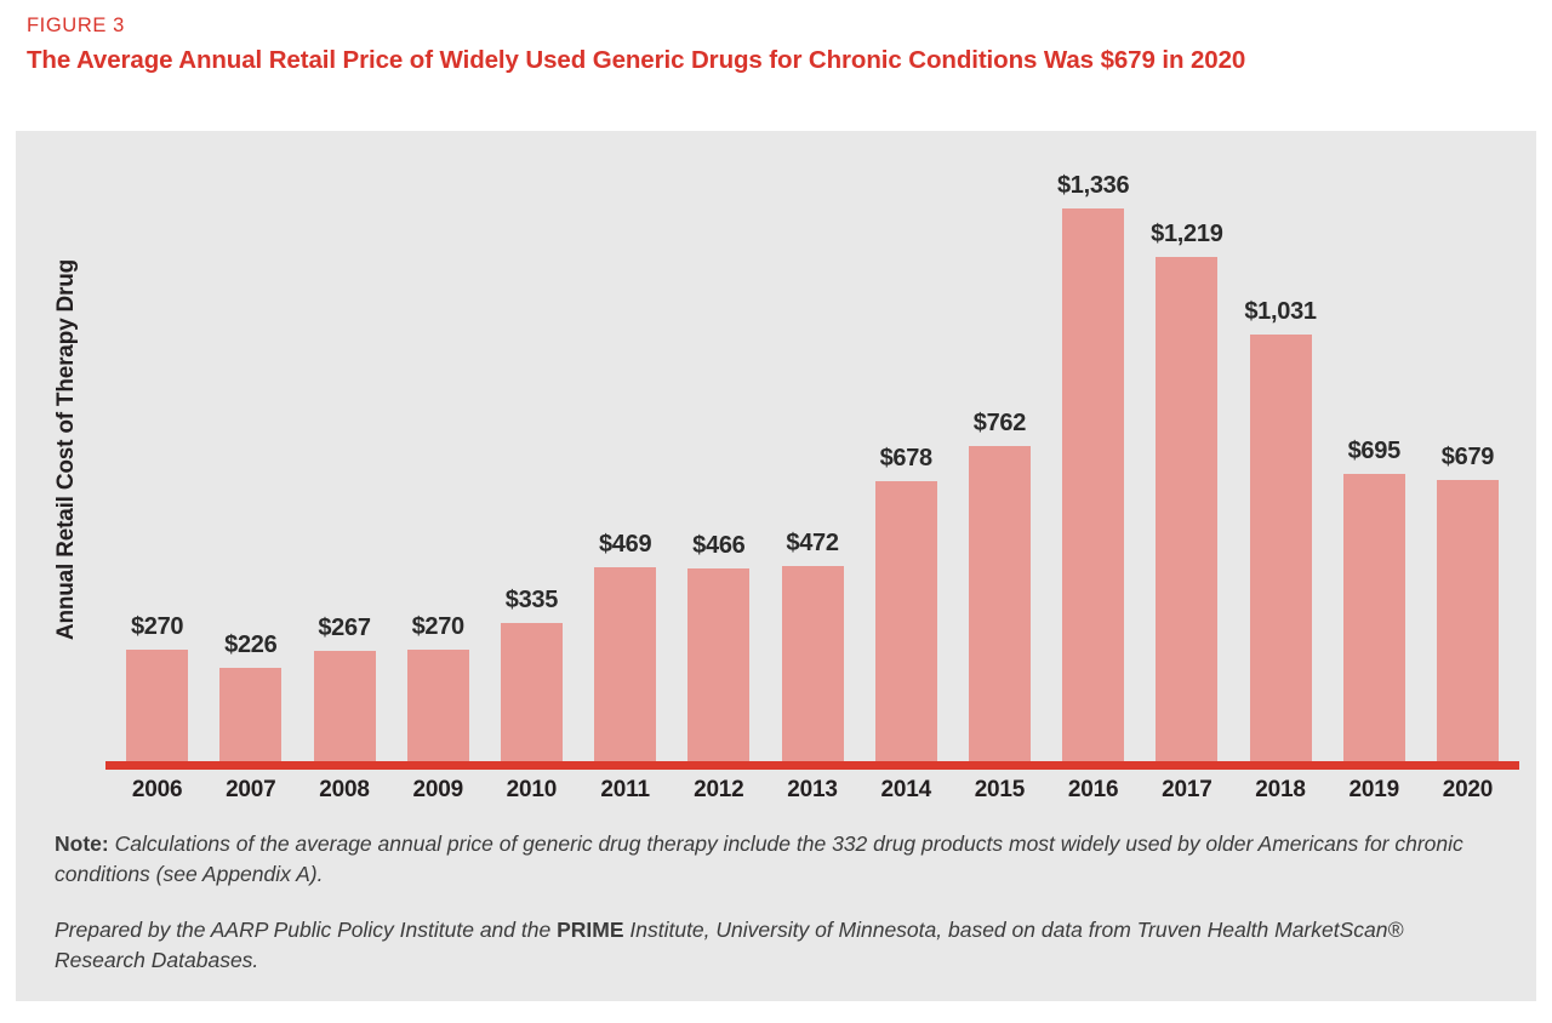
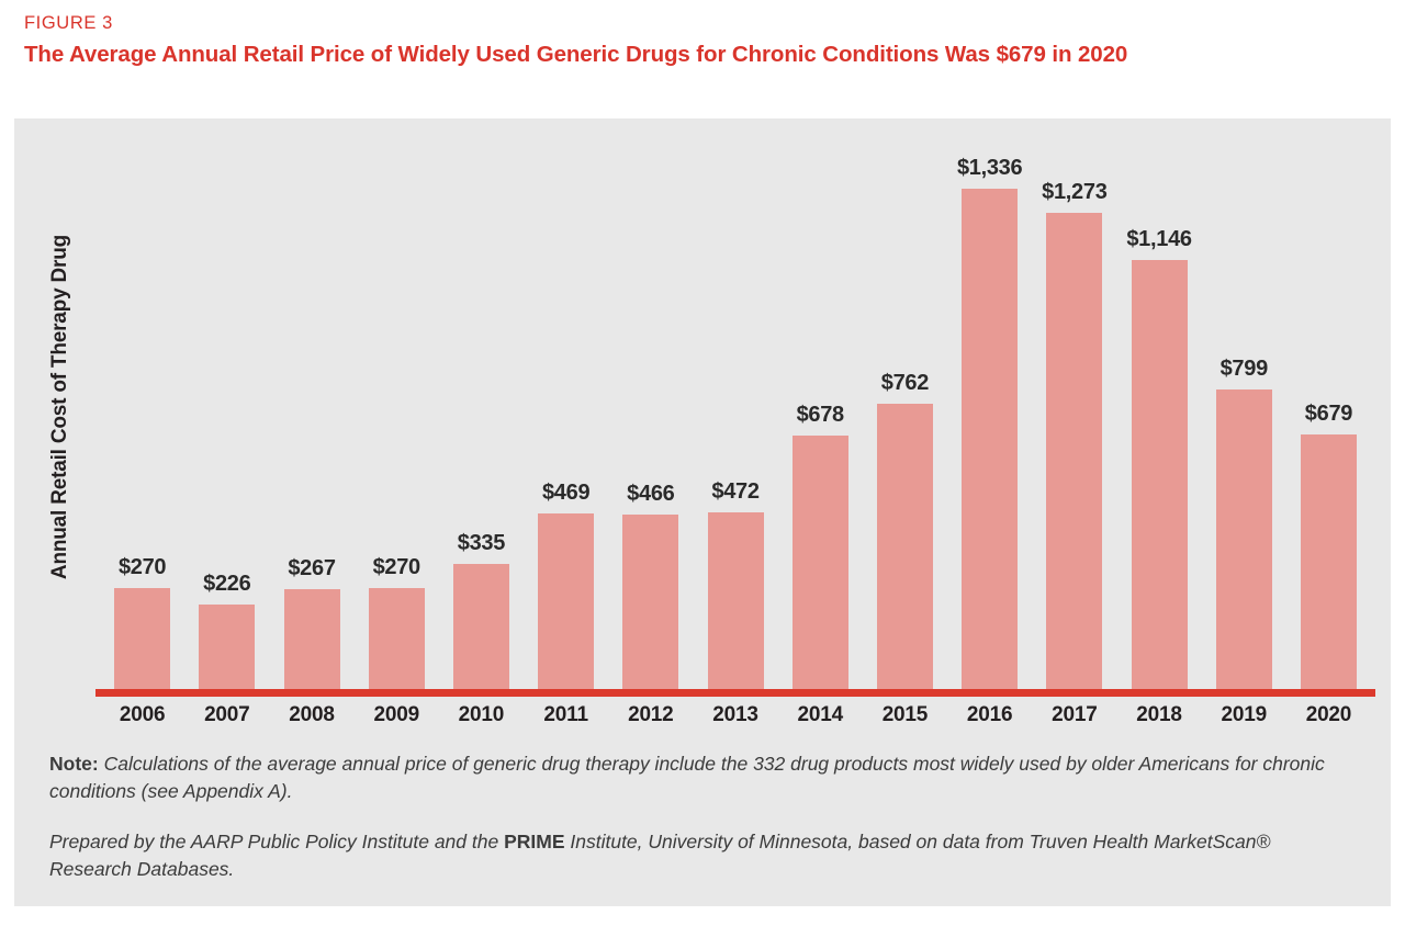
2017: $1,219 -> $1,273
2018: $1,031 -> $1,146
2019: $695 -> $799
